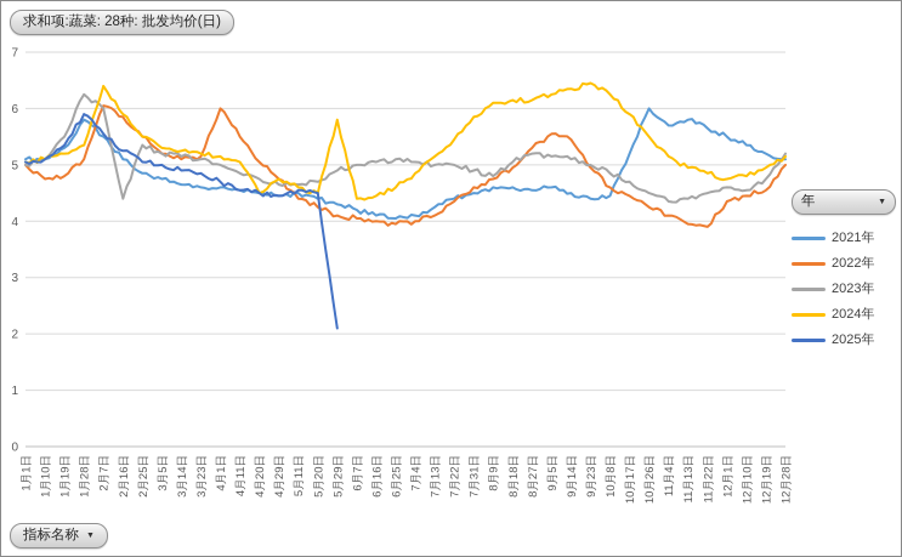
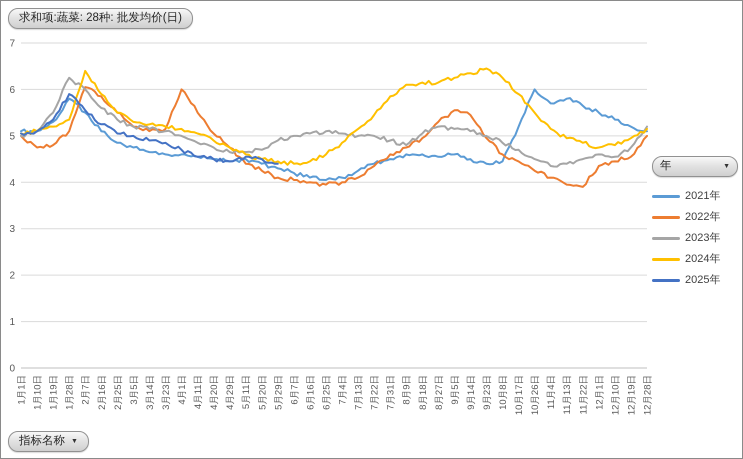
2023年/2月16日: 4.4 -> 5.6
2024年/4月20日: 4.5 -> 4.9
2024年/5月29日: 5.8 -> 4.5
2025年/5月29日: 2.1 -> 4.4
